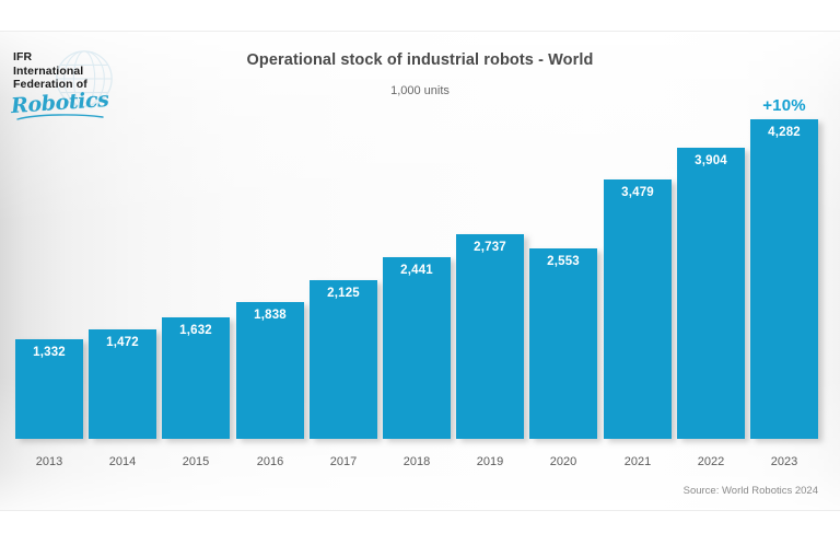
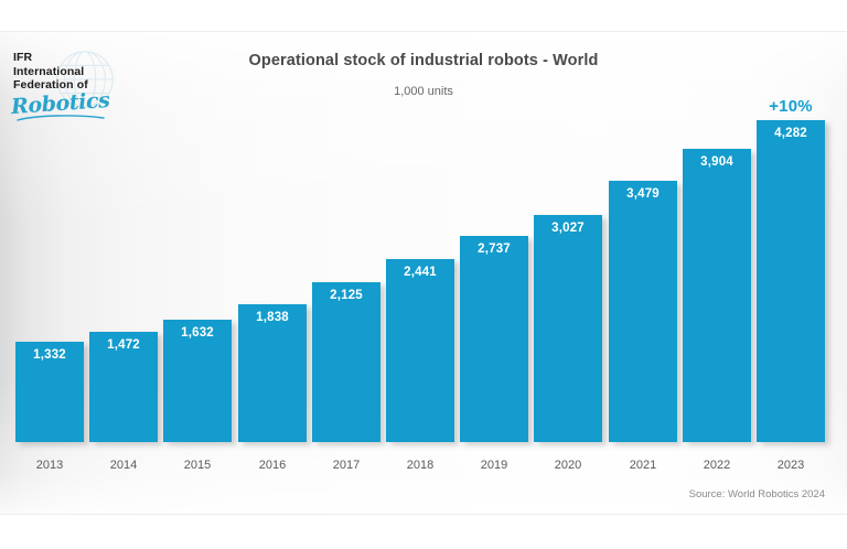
2020: 2,553 -> 3,027
